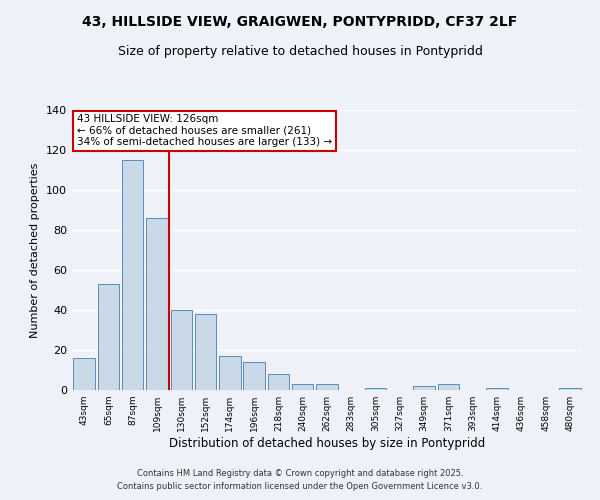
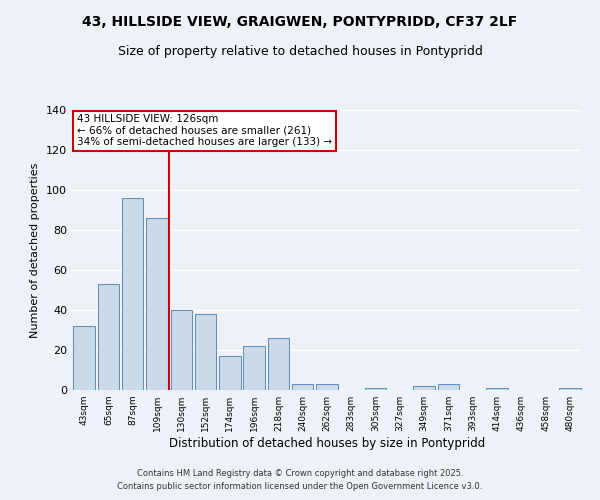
43sqm: 16 -> 32
87sqm: 115 -> 96
196sqm: 14 -> 22
218sqm: 8 -> 26
